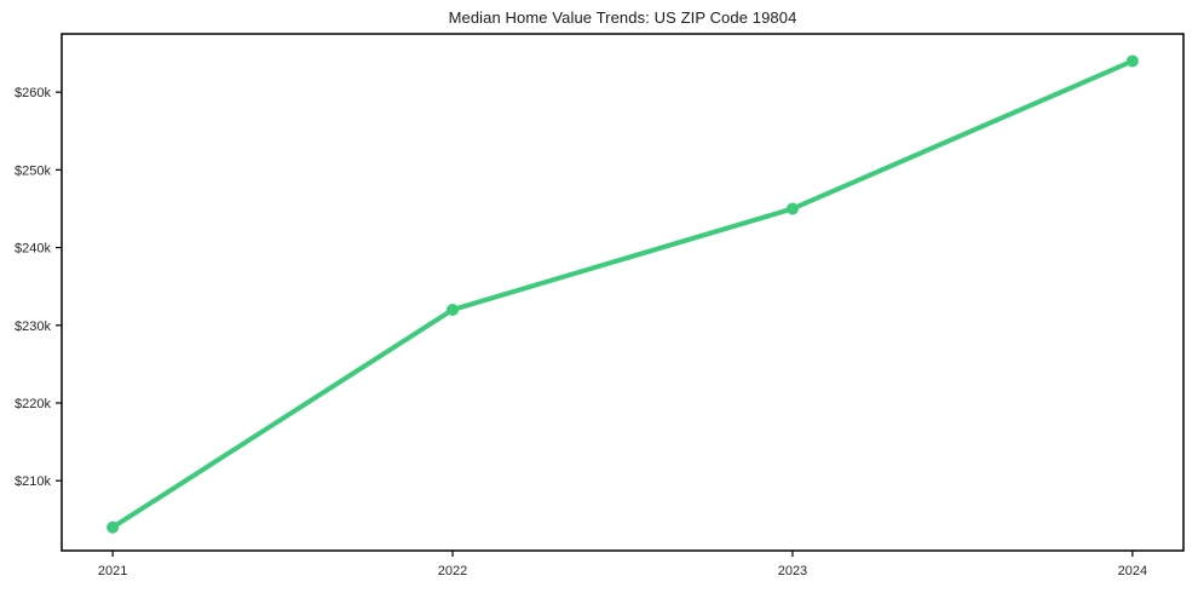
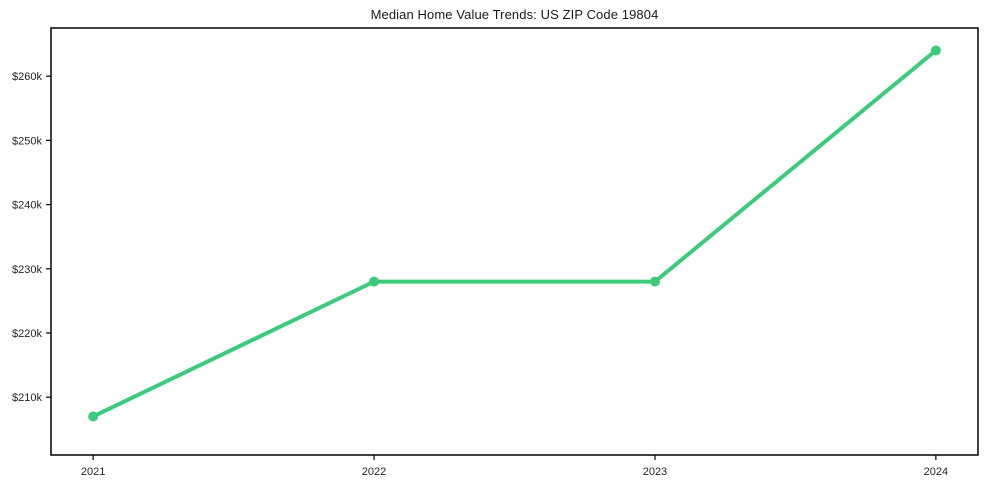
2021: $204k -> $207k
2022: $232k -> $228k
2023: $245k -> $228k
